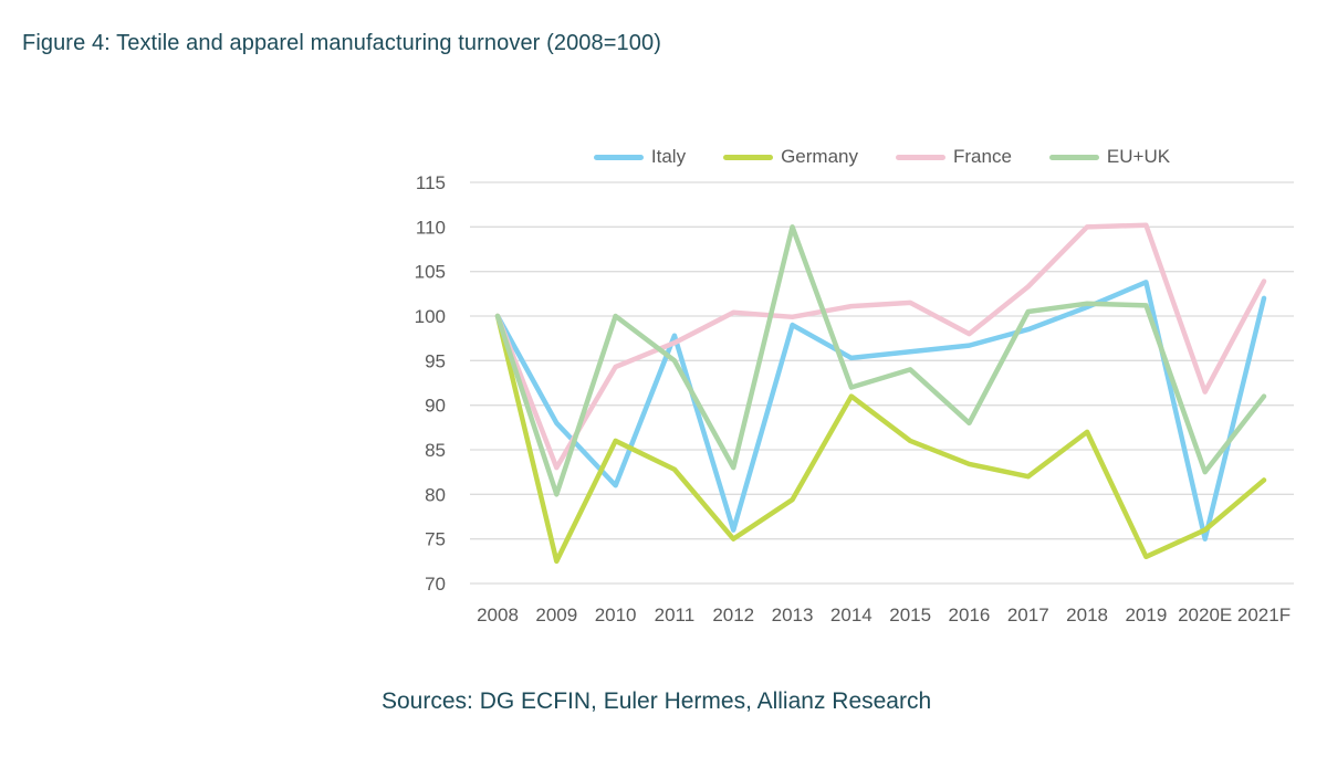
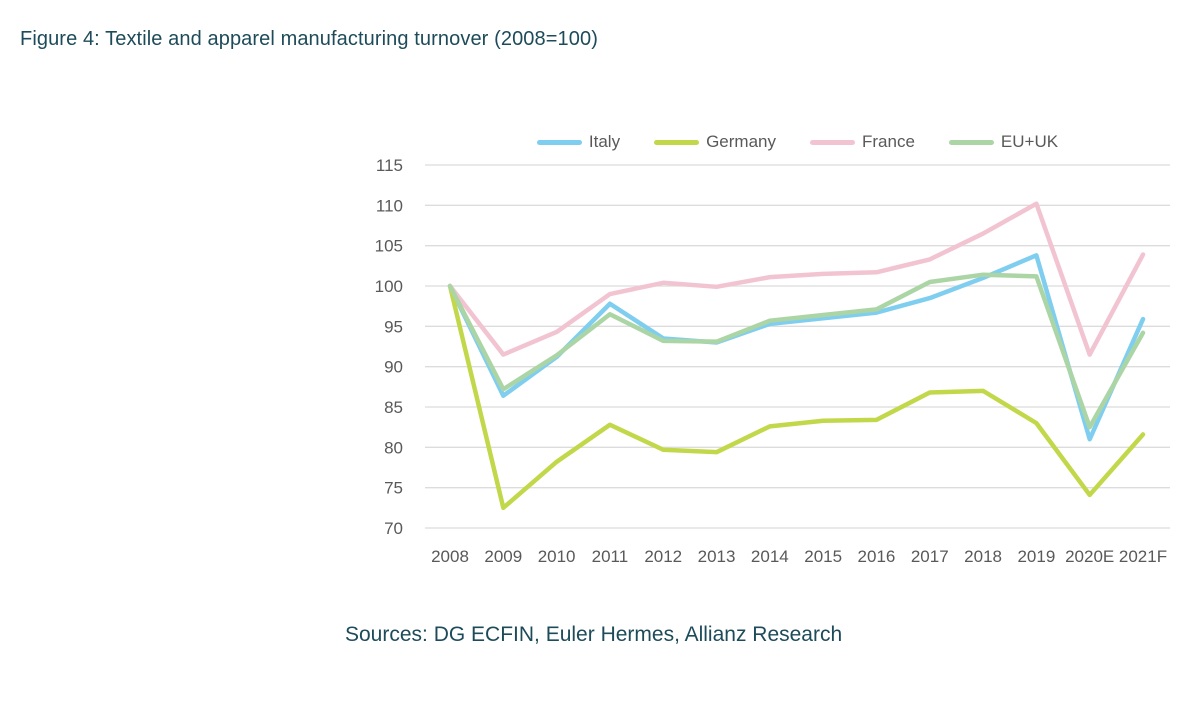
Italy/2009: 88 -> 86
France/2009: 83 -> 92
EU+UK/2009: 80 -> 87
Italy/2010: 81 -> 91
Germany/2010: 86 -> 78
EU+UK/2010: 100 -> 91
France/2011: 97 -> 99
EU+UK/2011: 95 -> 96
Italy/2012: 76 -> 94
Germany/2012: 75 -> 80
EU+UK/2012: 83 -> 93
Italy/2013: 99 -> 93
EU+UK/2013: 110 -> 93
Germany/2014: 91 -> 83
EU+UK/2014: 92 -> 96
Germany/2015: 86 -> 83
EU+UK/2015: 94 -> 96
France/2016: 98 -> 102
EU+UK/2016: 88 -> 97
Germany/2017: 82 -> 87
France/2018: 110 -> 106
Germany/2019: 73 -> 83
Italy/2020E: 75 -> 81
Germany/2020E: 76 -> 74
Italy/2021F: 102 -> 96
EU+UK/2021F: 91 -> 94
